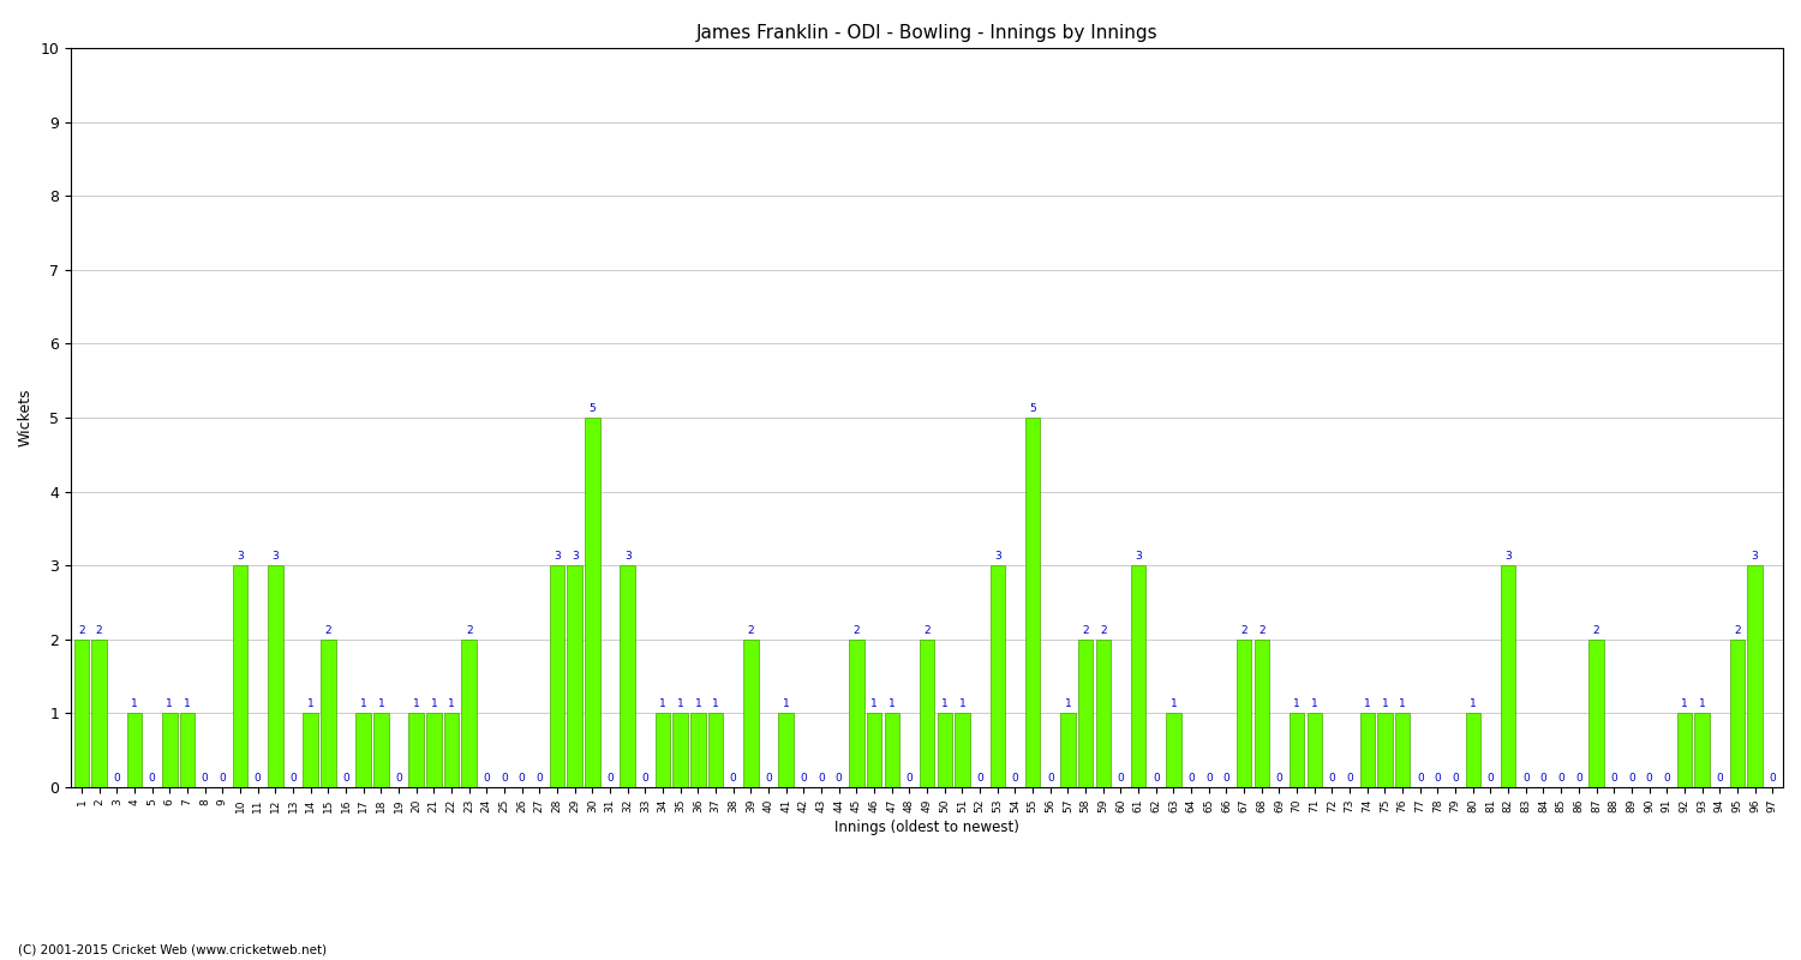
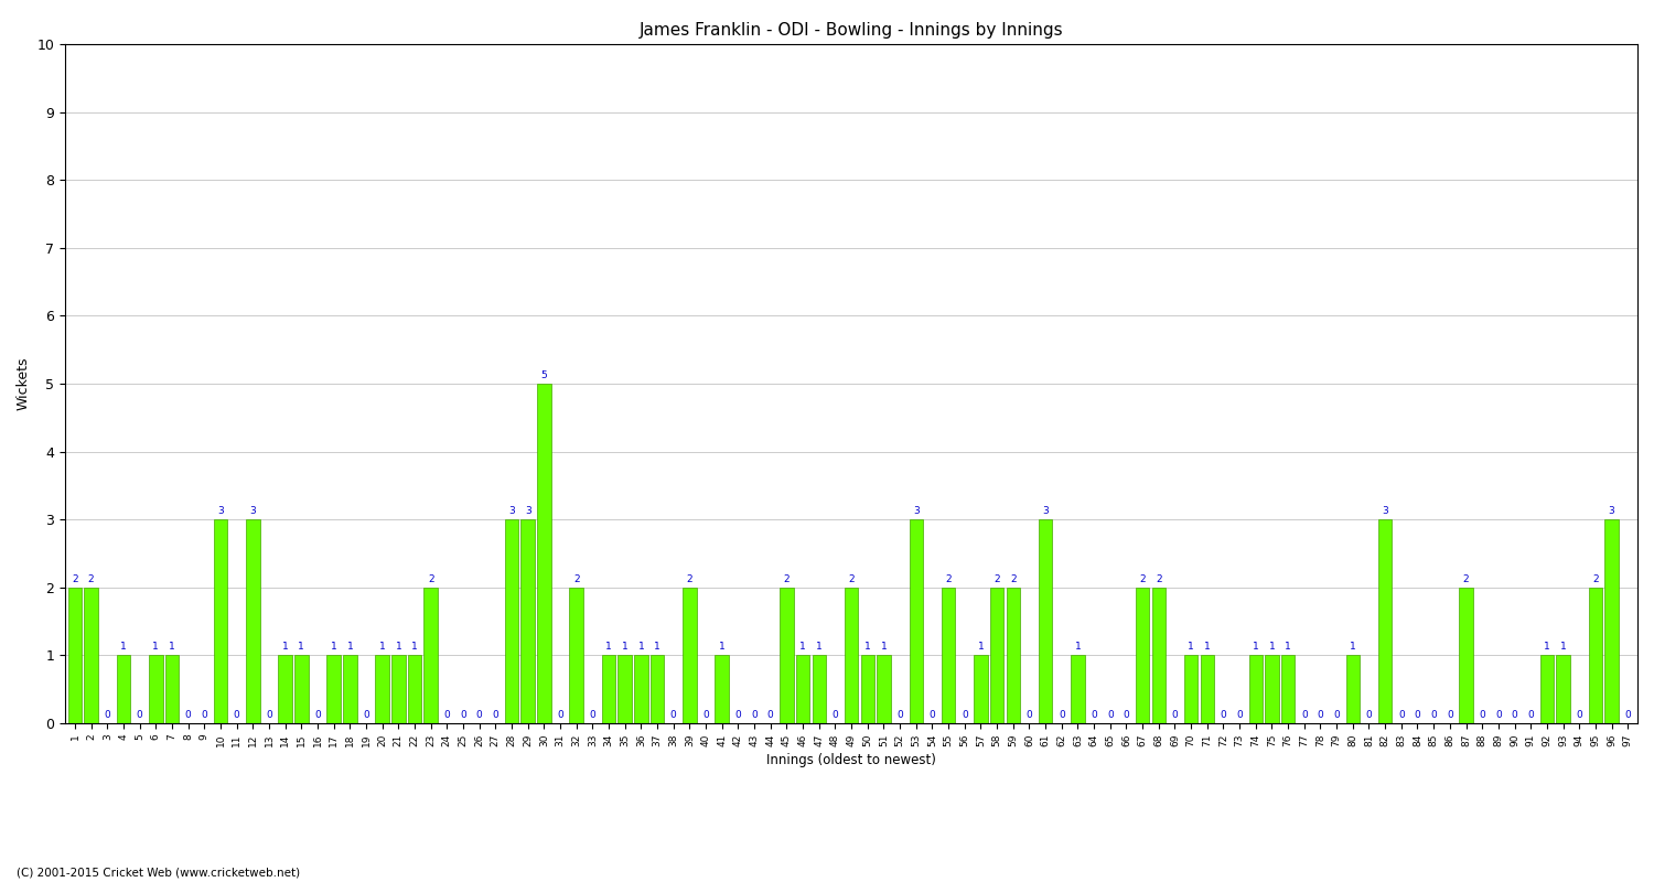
15: 2 -> 1
32: 3 -> 2
55: 5 -> 2
